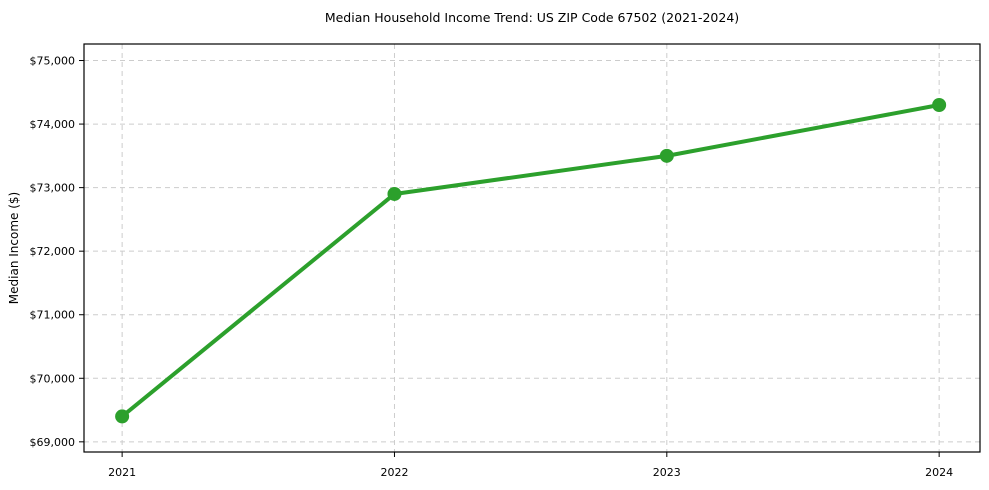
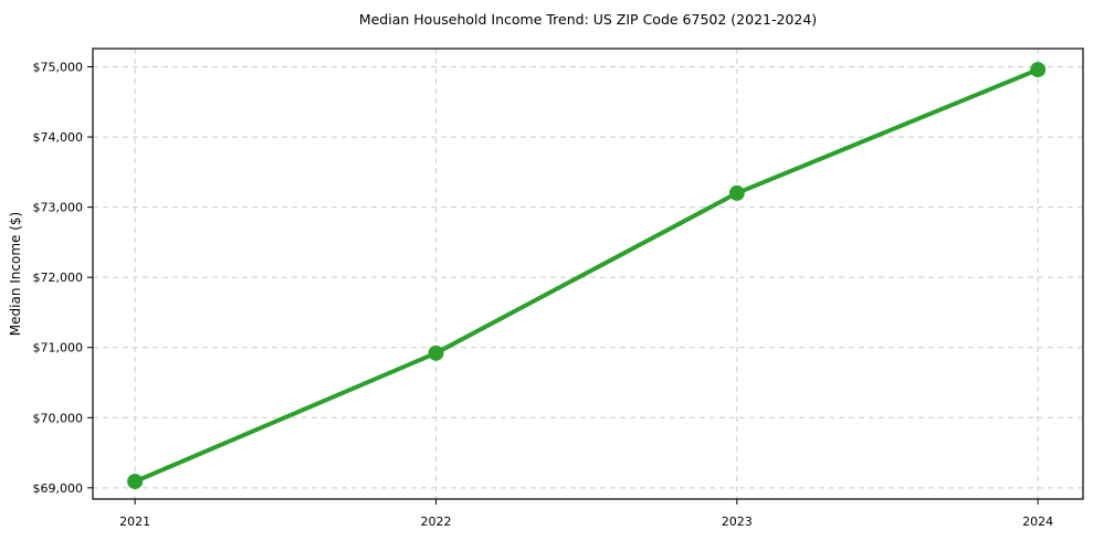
2021: $69400 -> $69100
2022: $72900 -> $70900
2023: $73500 -> $73200
2024: $74300 -> $75000
